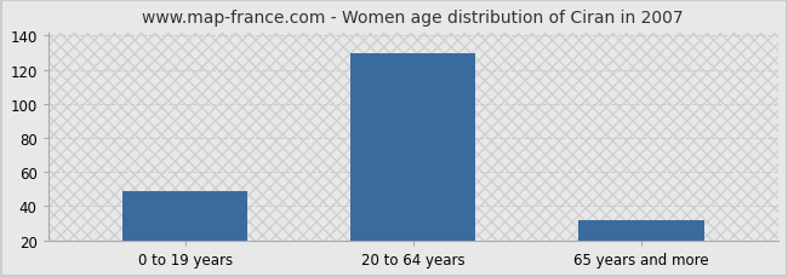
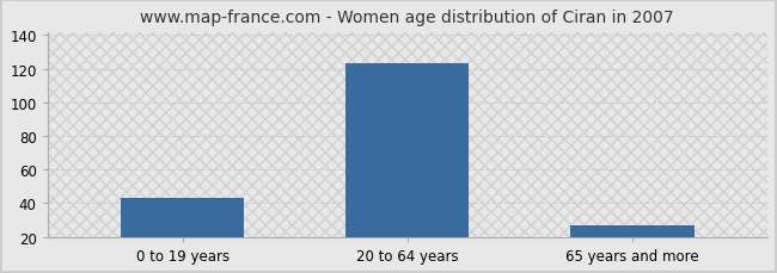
0 to 19 years: 49 -> 43
20 to 64 years: 130 -> 123
65 years and more: 32 -> 27
